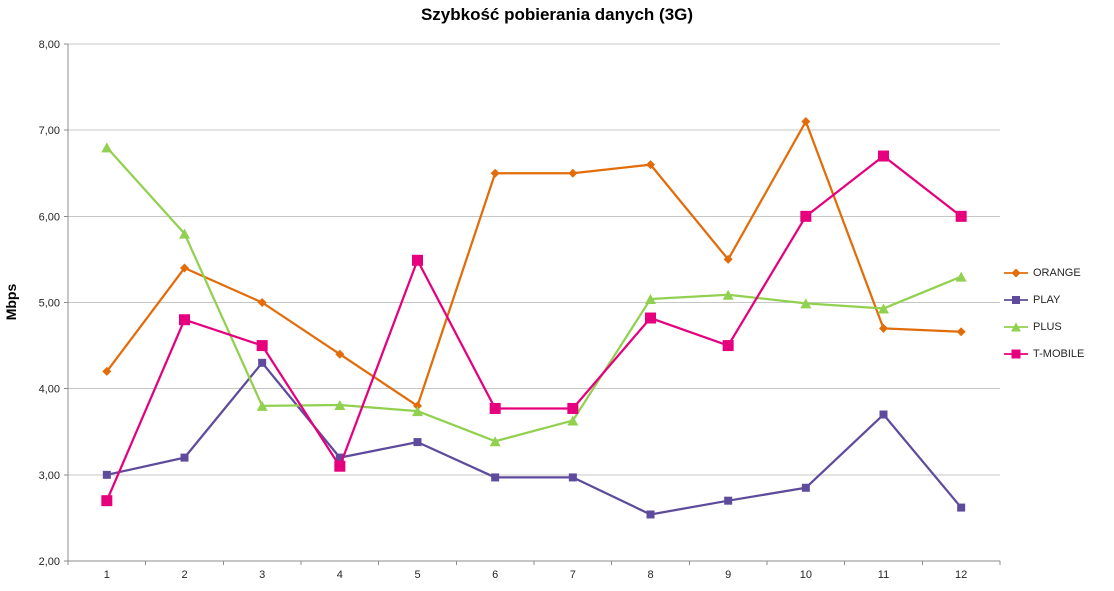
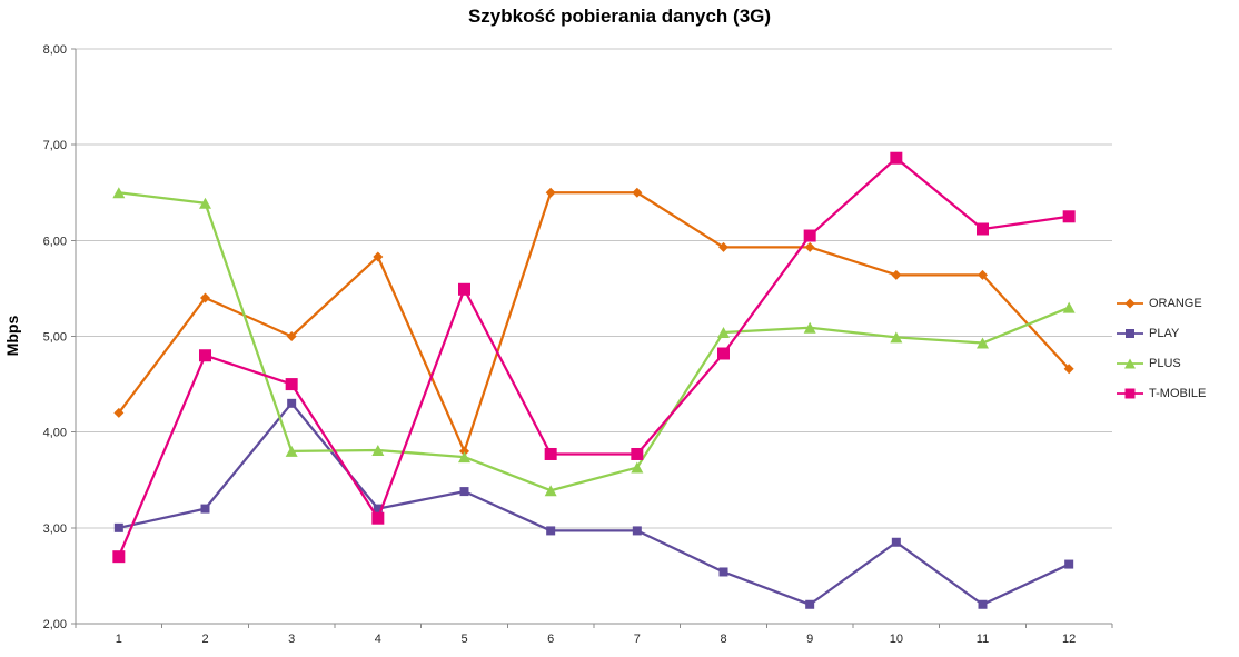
PLUS/1: 6,8 -> 6,5
PLUS/2: 5,8 -> 6,4
ORANGE/4: 4,4 -> 5,8
ORANGE/8: 6,6 -> 5,9
ORANGE/9: 5,5 -> 5,9
PLAY/9: 2,7 -> 2,2
T-MOBILE/9: 4,5 -> 6,0
ORANGE/10: 7,1 -> 5,6
T-MOBILE/10: 6,0 -> 6,9
ORANGE/11: 4,7 -> 5,6
PLAY/11: 3,7 -> 2,2
T-MOBILE/11: 6,7 -> 6,1
T-MOBILE/12: 6,0 -> 6,2
